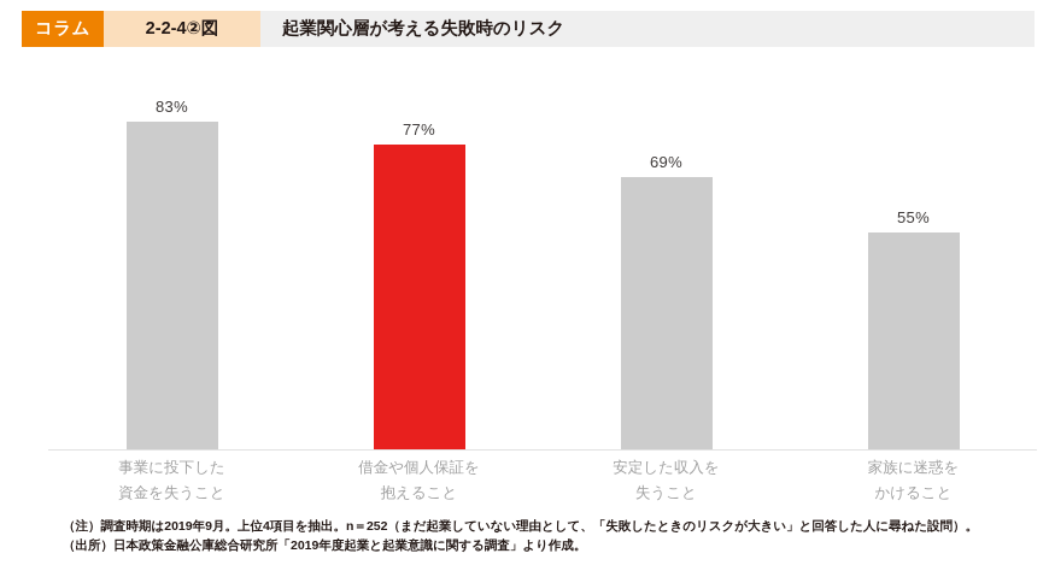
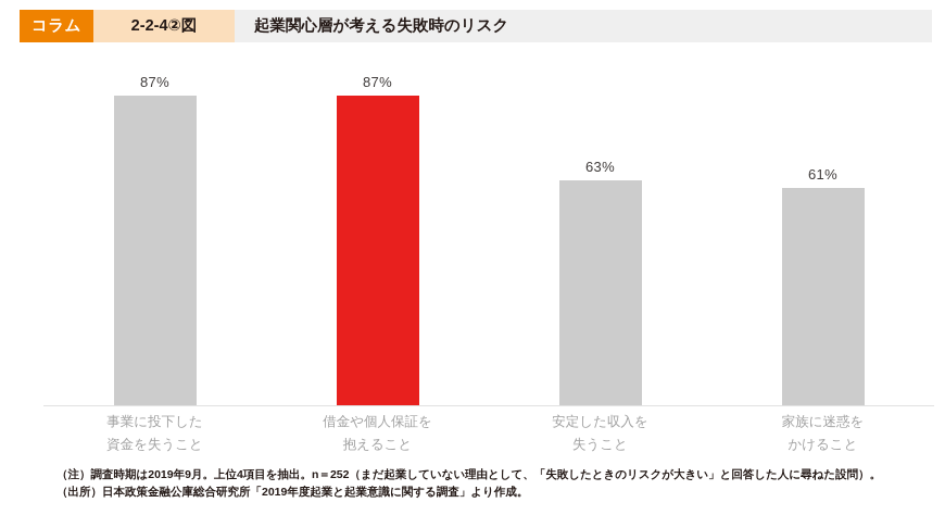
事業に投下した資金を失うこと: 83% -> 87%
借金や個人保証を抱えること: 77% -> 87%
安定した収入を失うこと: 69% -> 63%
家族に迷惑をかけること: 55% -> 61%
